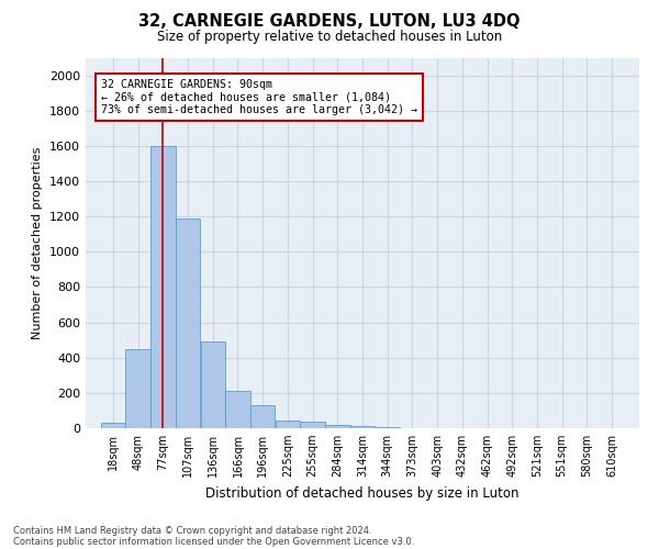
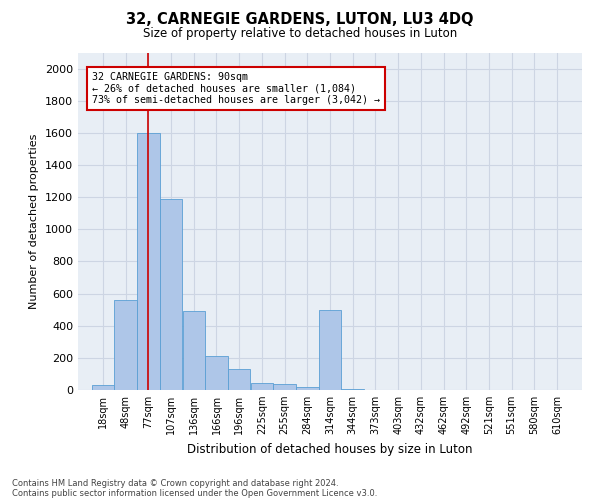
48sqm: 450 -> 560
314sqm: 10 -> 500
